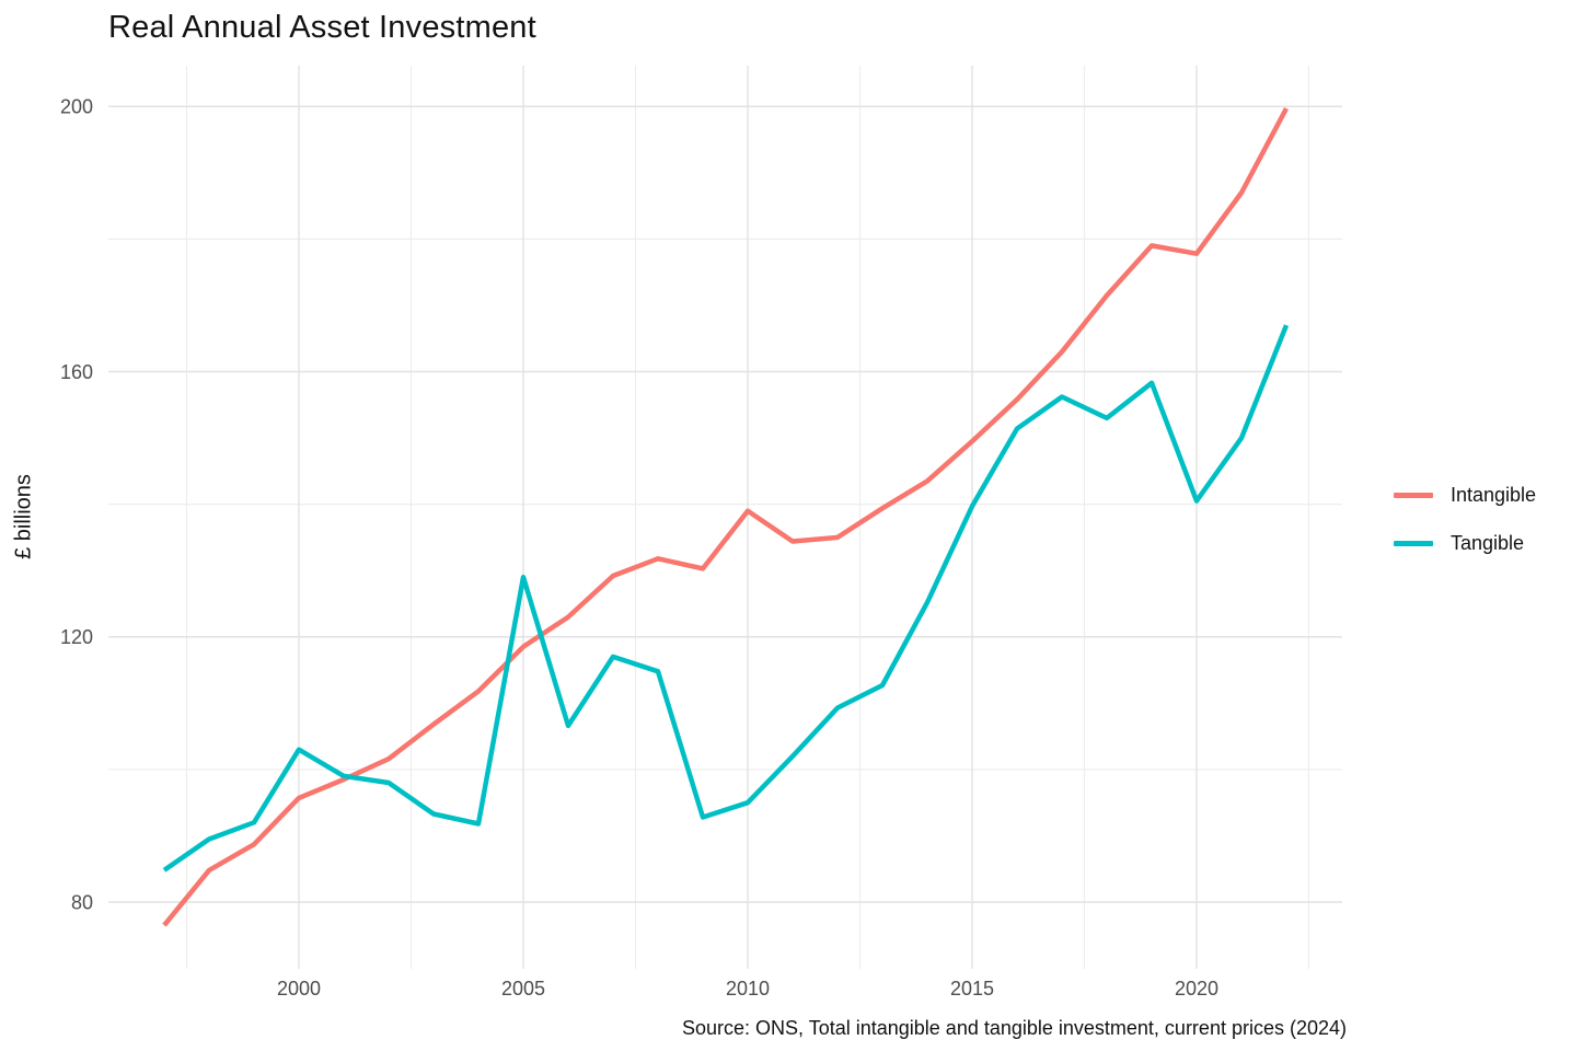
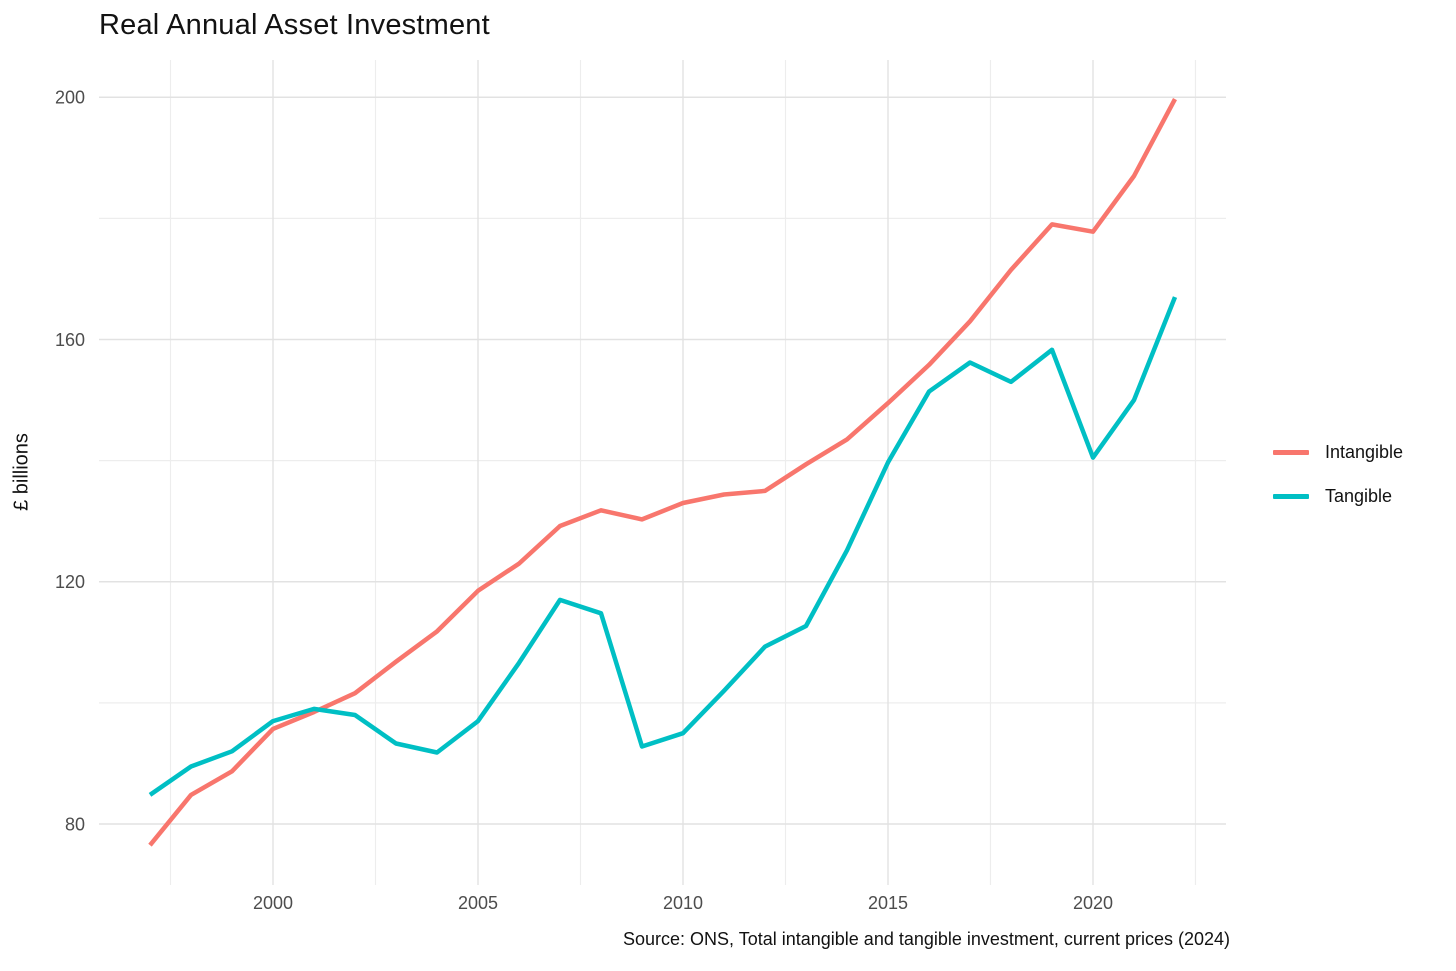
Tangible/2000: 103 -> 97
Tangible/2005: 129 -> 97
Intangible/2010: 139 -> 133
